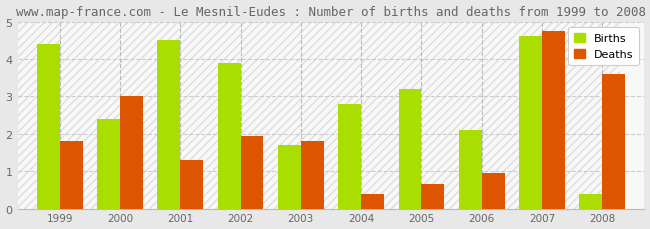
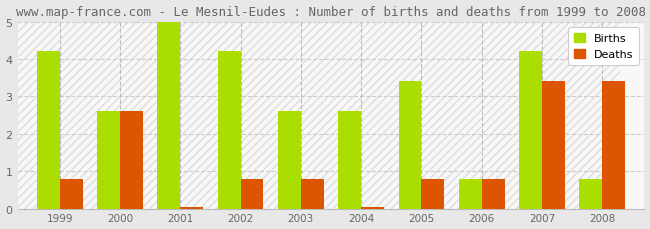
Births/1999: 4.4 -> 4.2
Deaths/1999: 1.80 -> 0.80
Births/2000: 2.4 -> 2.6
Deaths/2000: 3.00 -> 2.60
Births/2001: 4.5 -> 5.0
Deaths/2001: 1.30 -> 0.05
Births/2002: 3.9 -> 4.2
Deaths/2002: 1.95 -> 0.80
Births/2003: 1.7 -> 2.6
Deaths/2003: 1.80 -> 0.80
Births/2004: 2.8 -> 2.6
Deaths/2004: 0.40 -> 0.05
Births/2005: 3.2 -> 3.4
Deaths/2005: 0.65 -> 0.80
Births/2006: 2.1 -> 0.8
Deaths/2006: 0.95 -> 0.80
Births/2007: 4.6 -> 4.2
Deaths/2007: 4.75 -> 3.40
Births/2008: 0.4 -> 0.8
Deaths/2008: 3.60 -> 3.40
